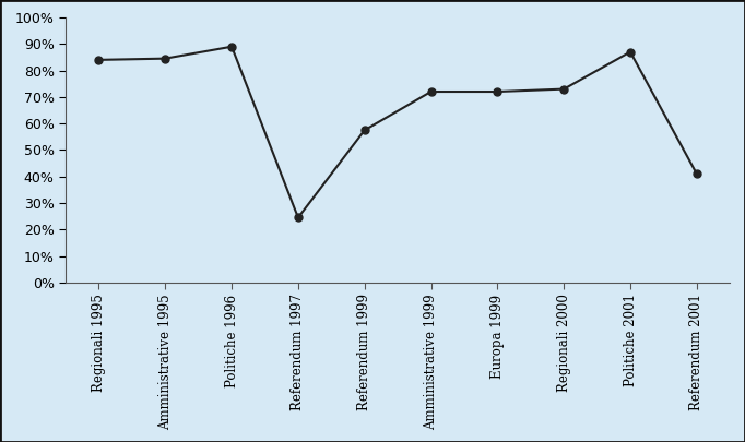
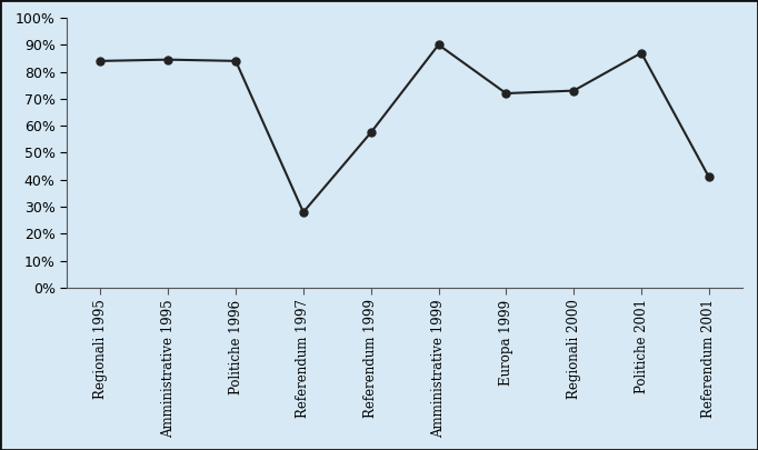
Politiche 1996: 89.0% -> 84.0%
Referendum 1997: 24.5% -> 28.0%
Amministrative 1999: 72.0% -> 90.0%
